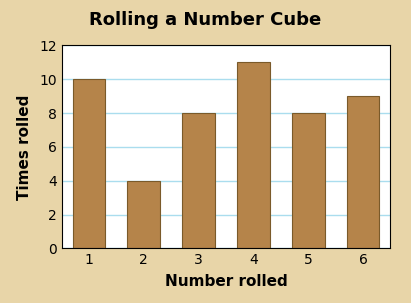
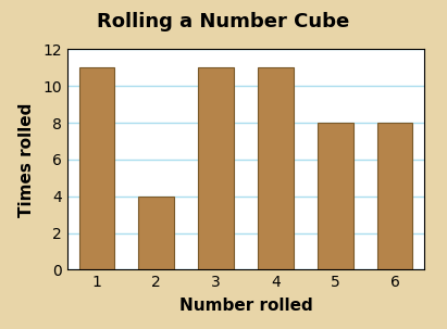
1: 10 -> 11
3: 8 -> 11
6: 9 -> 8
